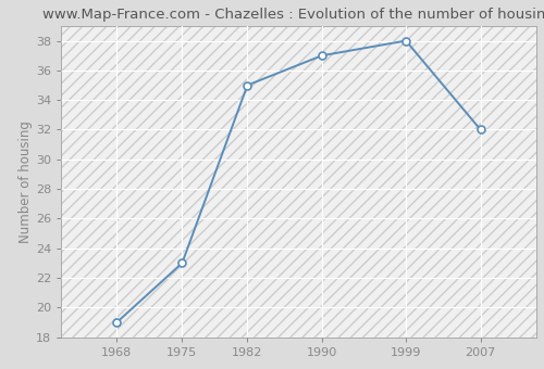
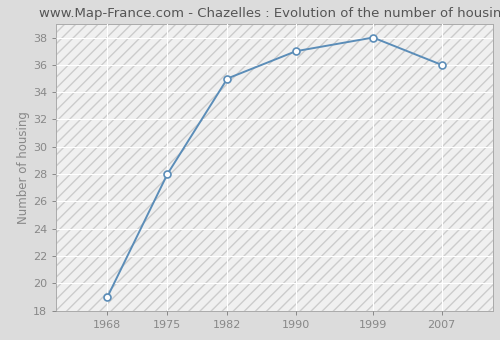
1975: 23 -> 28
2007: 32 -> 36
